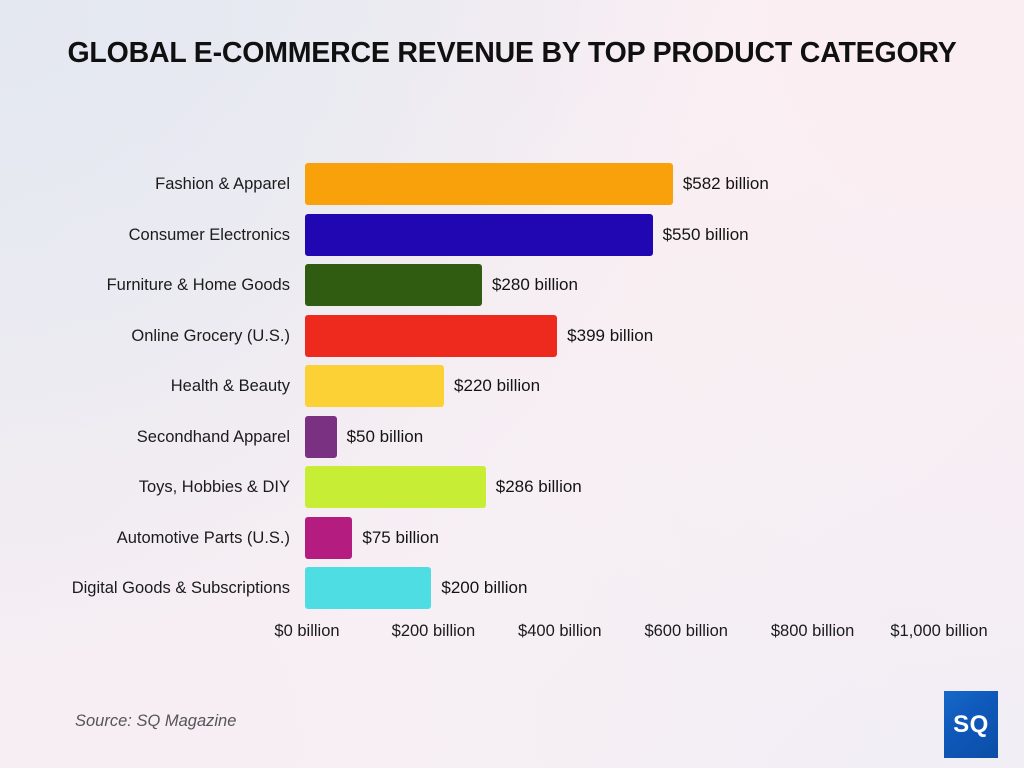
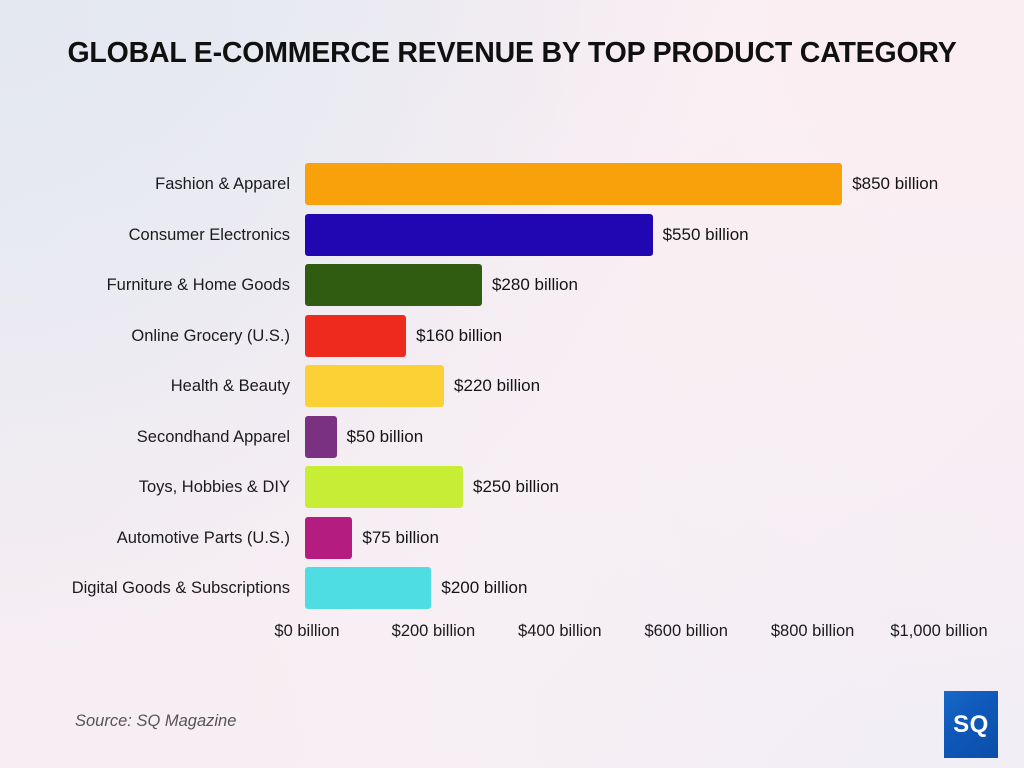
Fashion & Apparel: $582 -> $850
Online Grocery (U.S.): $399 -> $160
Toys, Hobbies & DIY: $286 -> $250
